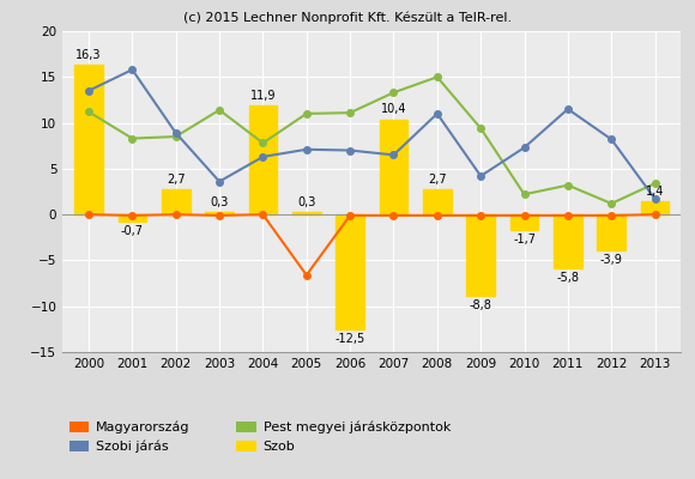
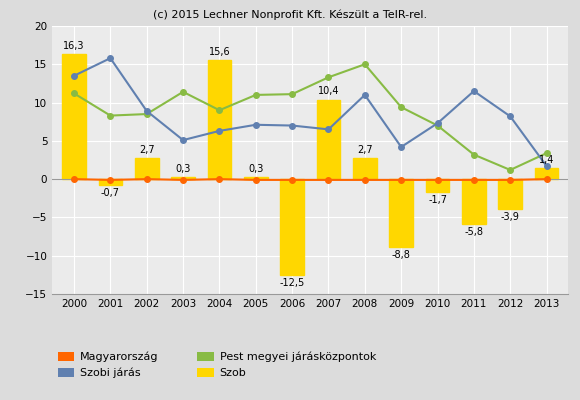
Szobi járás/2003: 3.6 -> 5.1
Szob/2004: 11,9 -> 15,6
Pest megyei járásközpontok/2004: 7.8 -> 9.0
Magyarország/2005: -6.6 -> -0.1
Pest megyei járásközpontok/2010: 2.2 -> 7.0
